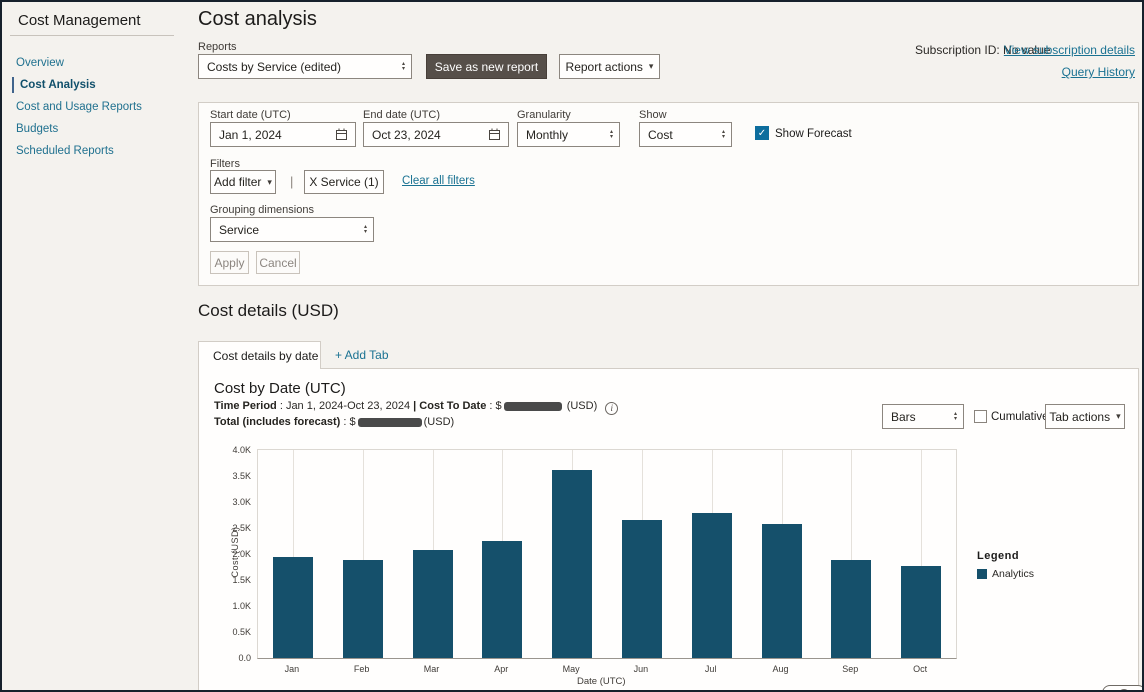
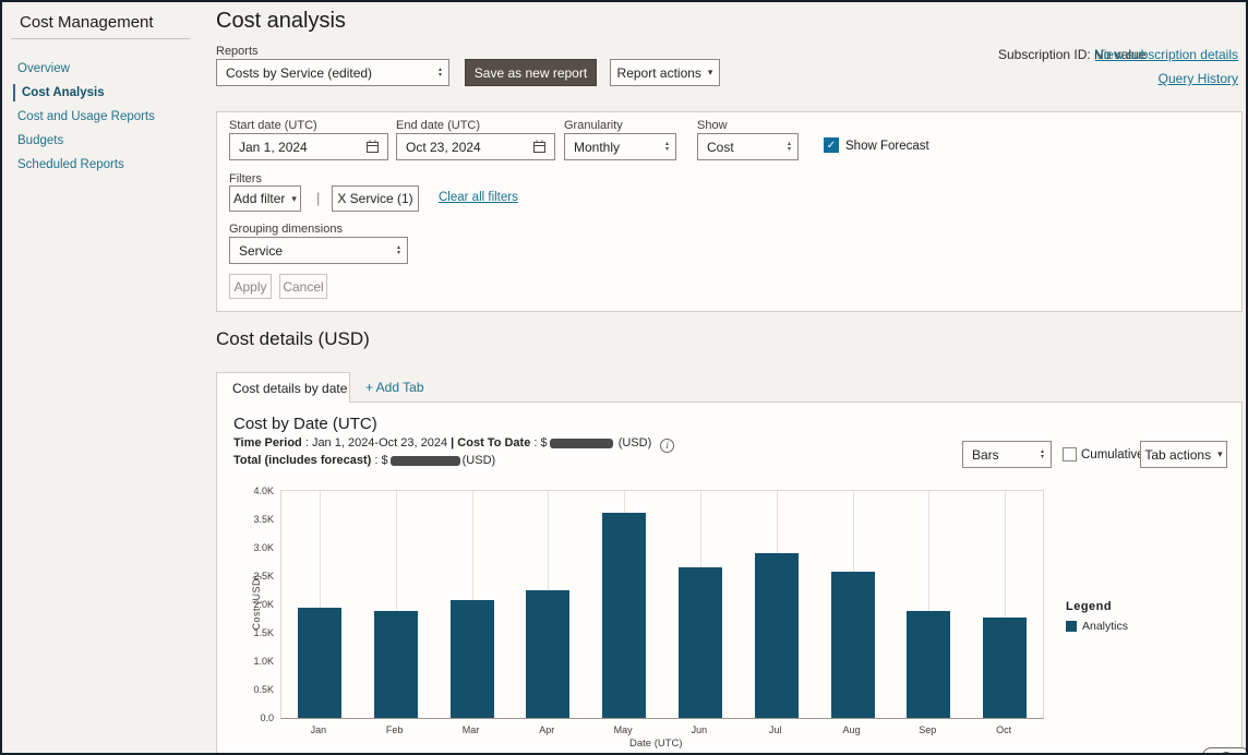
Jul: 2.8K -> 2.9K
